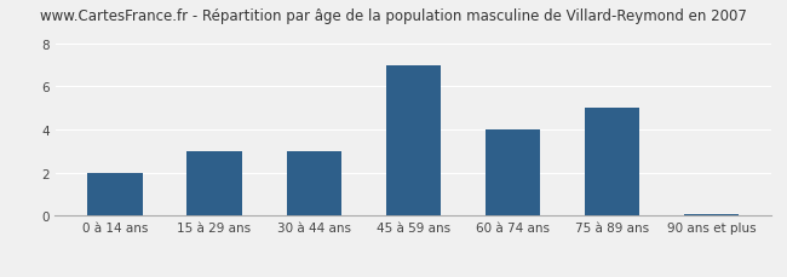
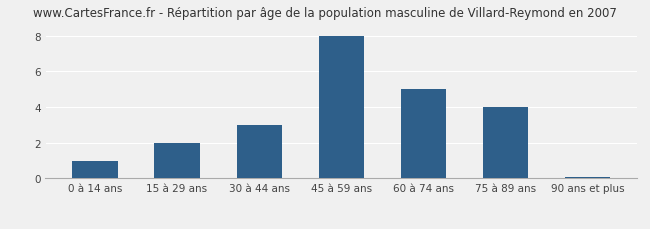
0 à 14 ans: 2.0 -> 1.0
15 à 29 ans: 3.0 -> 2.0
45 à 59 ans: 7.0 -> 8.0
60 à 74 ans: 4.0 -> 5.0
75 à 89 ans: 5.0 -> 4.0
